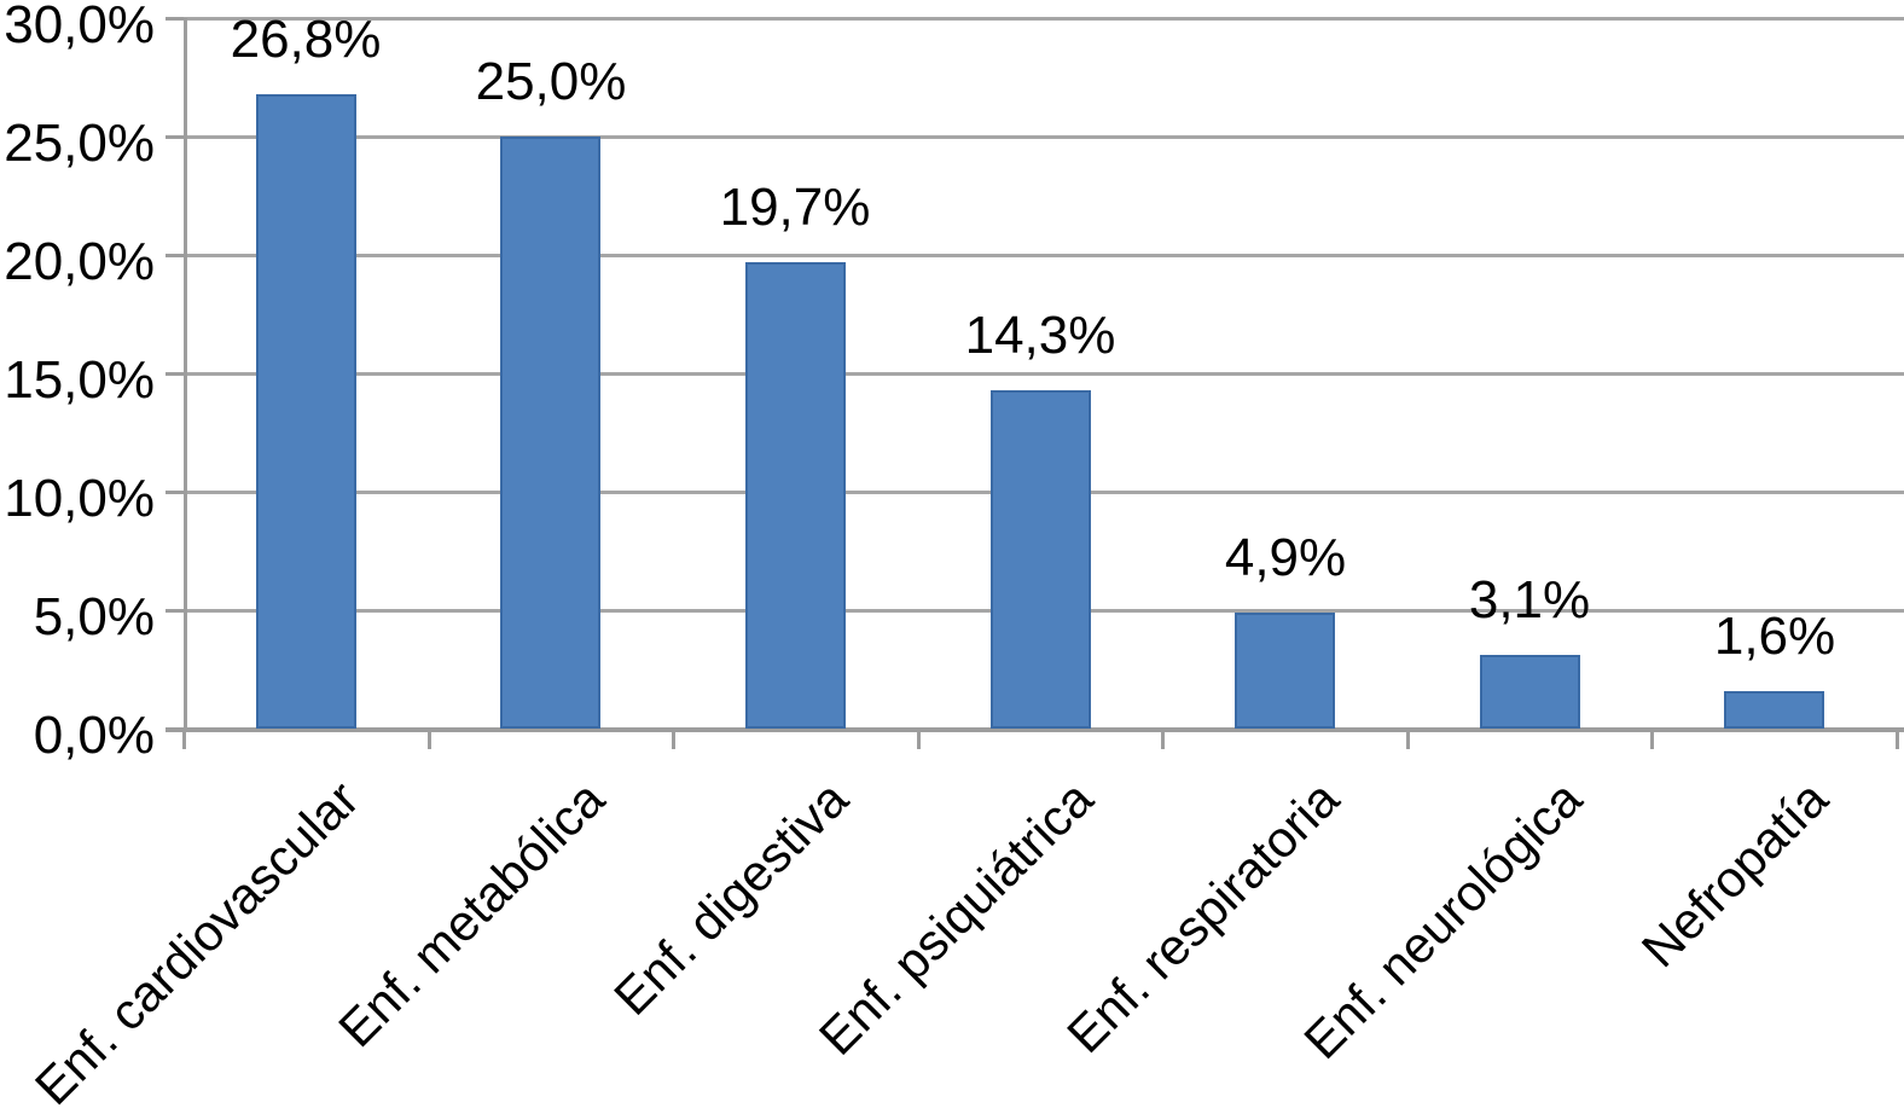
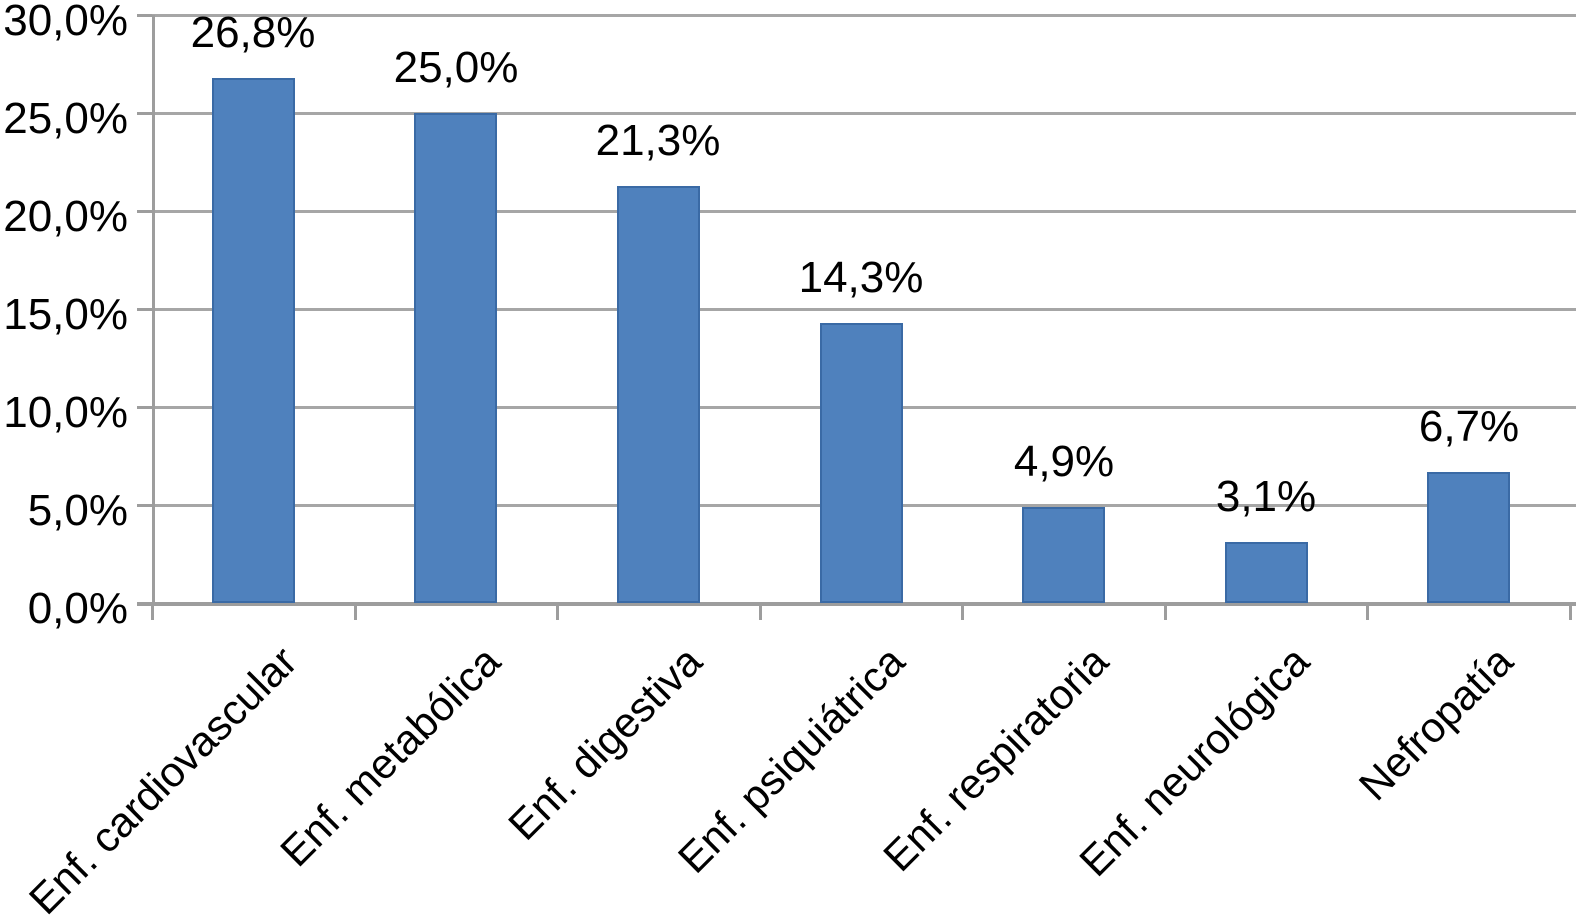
Enf. digestiva: 19,7% -> 21,3%
Nefropatía: 1,6% -> 6,7%
